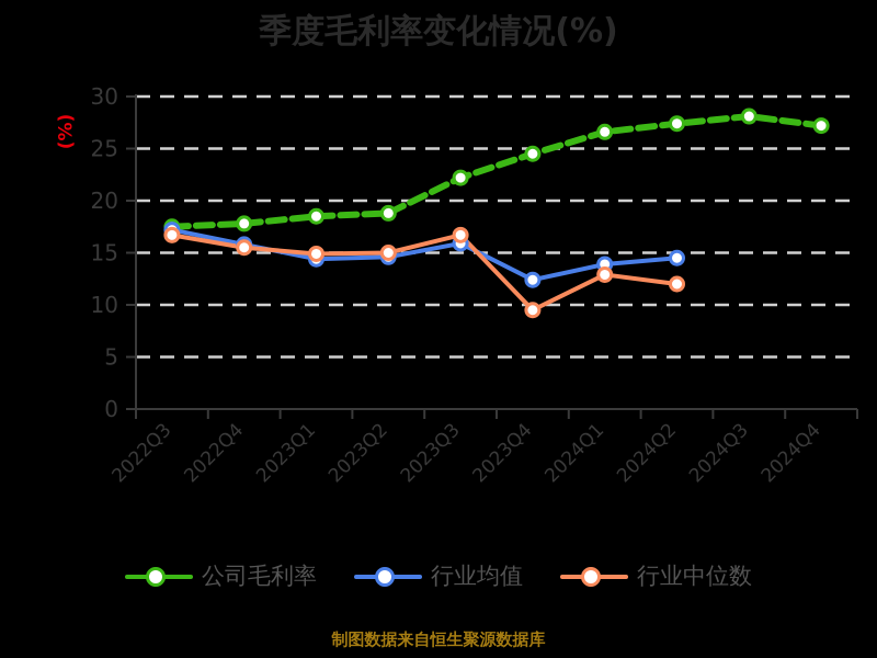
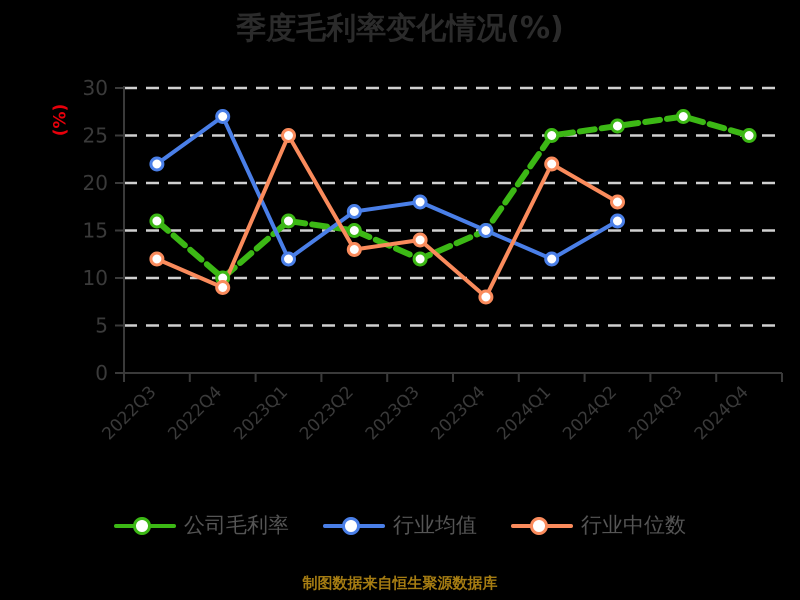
公司毛利率/2022Q3: 18 -> 16
行业均值/2022Q3: 17 -> 22
行业中位数/2022Q3: 17 -> 12
公司毛利率/2022Q4: 18 -> 10
行业均值/2022Q4: 16 -> 27
行业中位数/2022Q4: 16 -> 9
公司毛利率/2023Q1: 18 -> 16
行业均值/2023Q1: 14 -> 12
行业中位数/2023Q1: 15 -> 25
公司毛利率/2023Q2: 19 -> 15
行业均值/2023Q2: 15 -> 17
行业中位数/2023Q2: 15 -> 13
公司毛利率/2023Q3: 22 -> 12
行业均值/2023Q3: 16 -> 18
行业中位数/2023Q3: 17 -> 14
公司毛利率/2023Q4: 24 -> 15
行业均值/2023Q4: 12 -> 15
行业中位数/2023Q4: 10 -> 8
公司毛利率/2024Q1: 27 -> 25
行业均值/2024Q1: 14 -> 12
行业中位数/2024Q1: 13 -> 22
公司毛利率/2024Q2: 27 -> 26
行业均值/2024Q2: 14 -> 16
行业中位数/2024Q2: 12 -> 18
公司毛利率/2024Q3: 28 -> 27
公司毛利率/2024Q4: 27 -> 25
